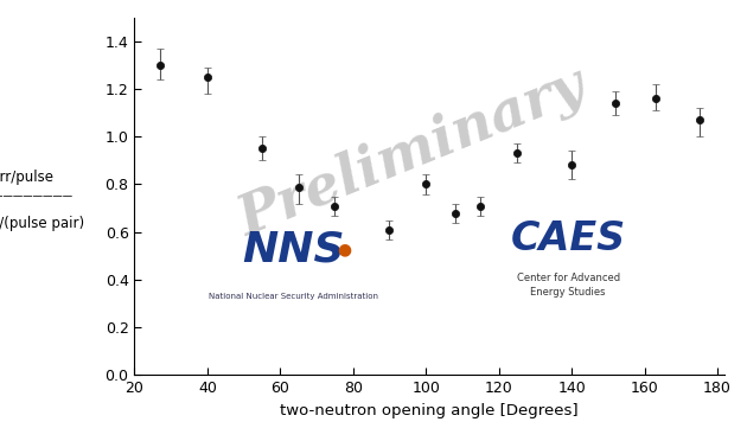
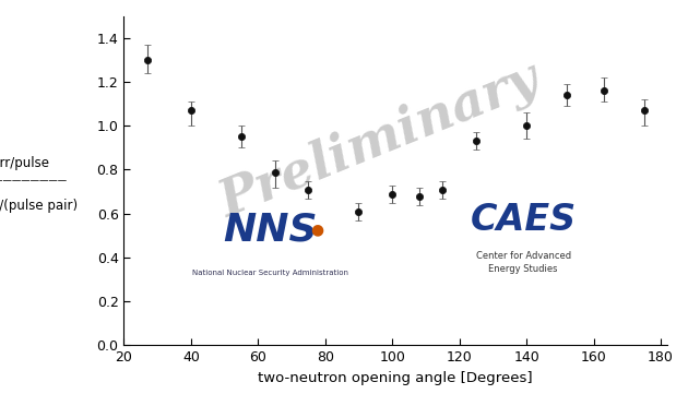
40: 1.25 -> 1.07
100: 0.80 -> 0.69
140: 0.88 -> 1.00
